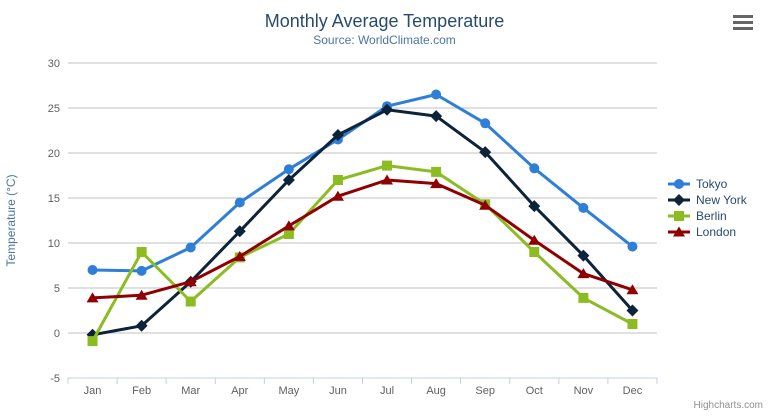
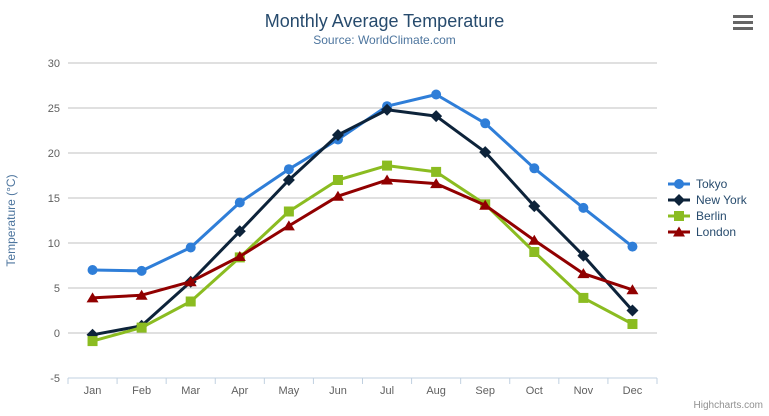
Berlin/Feb: 9 -> 1
Berlin/May: 11 -> 14
